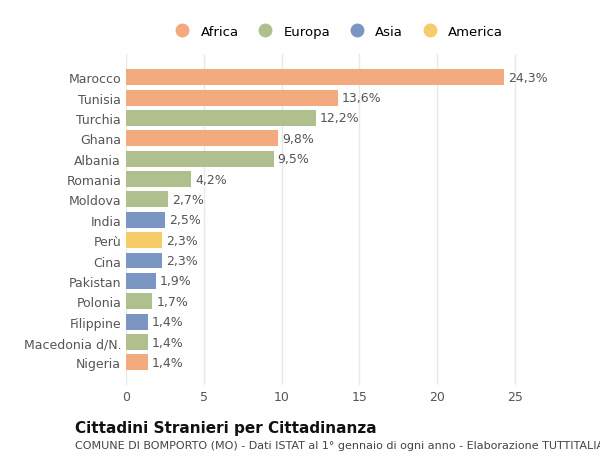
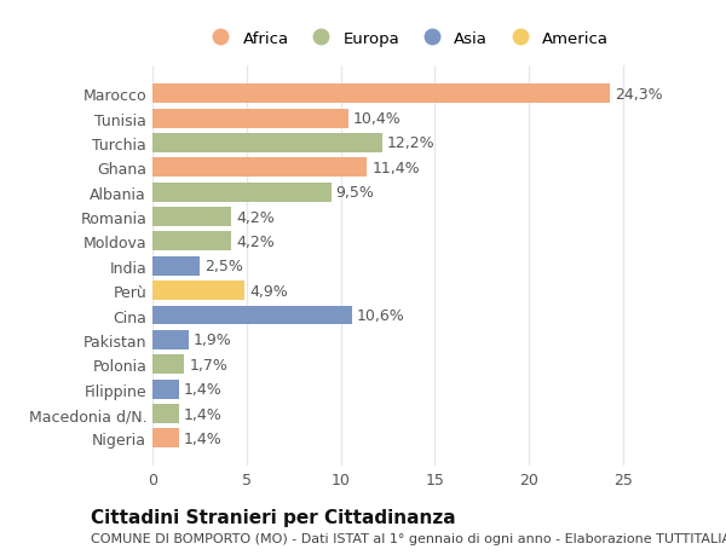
Tunisia: 13,6% -> 10,4%
Ghana: 9,8% -> 11,4%
Moldova: 2,7% -> 4,2%
Perù: 2,3% -> 4,9%
Cina: 2,3% -> 10,6%
